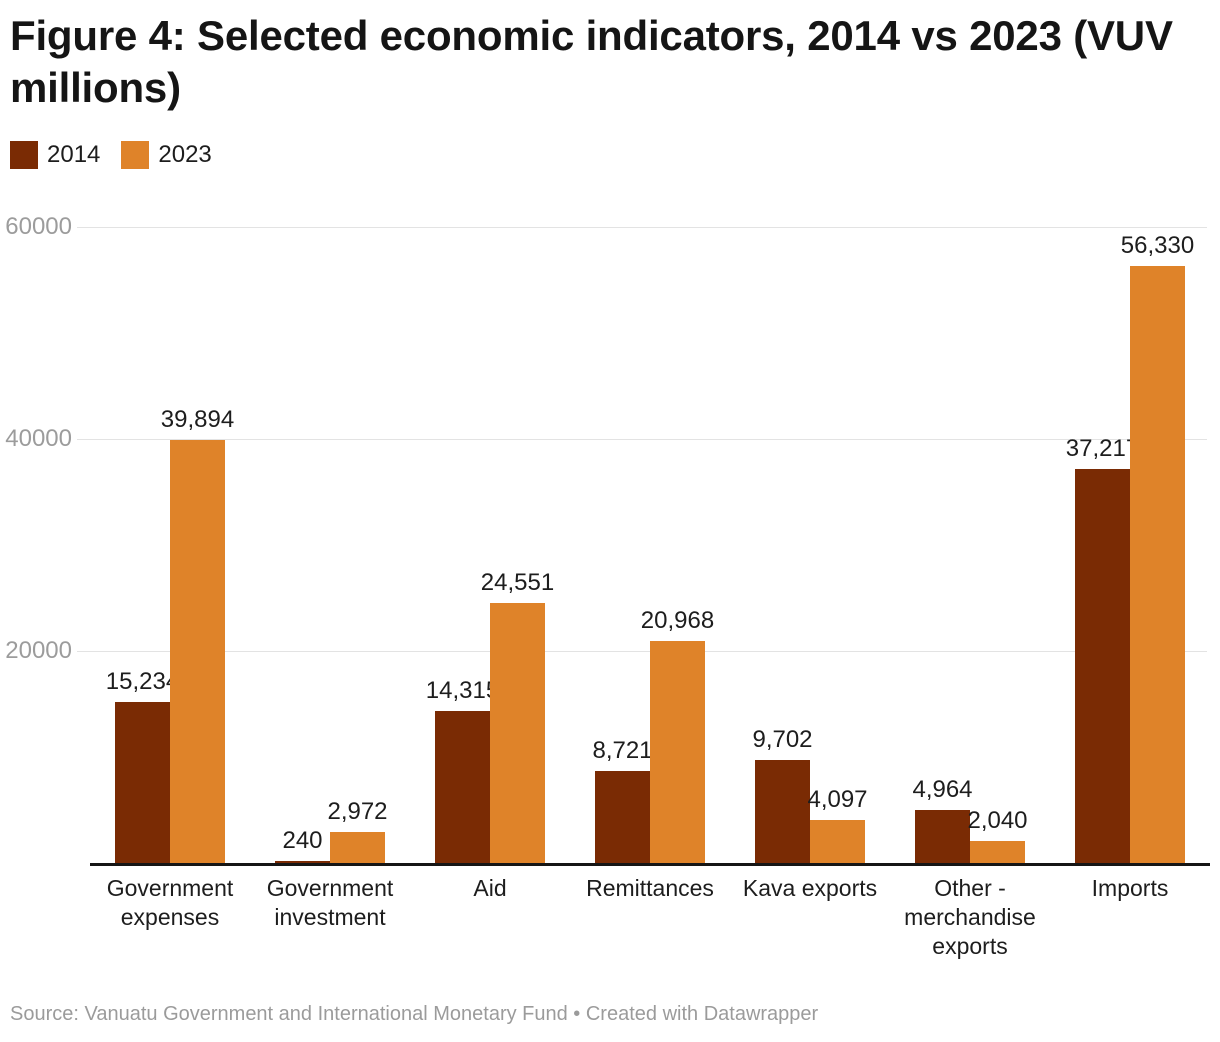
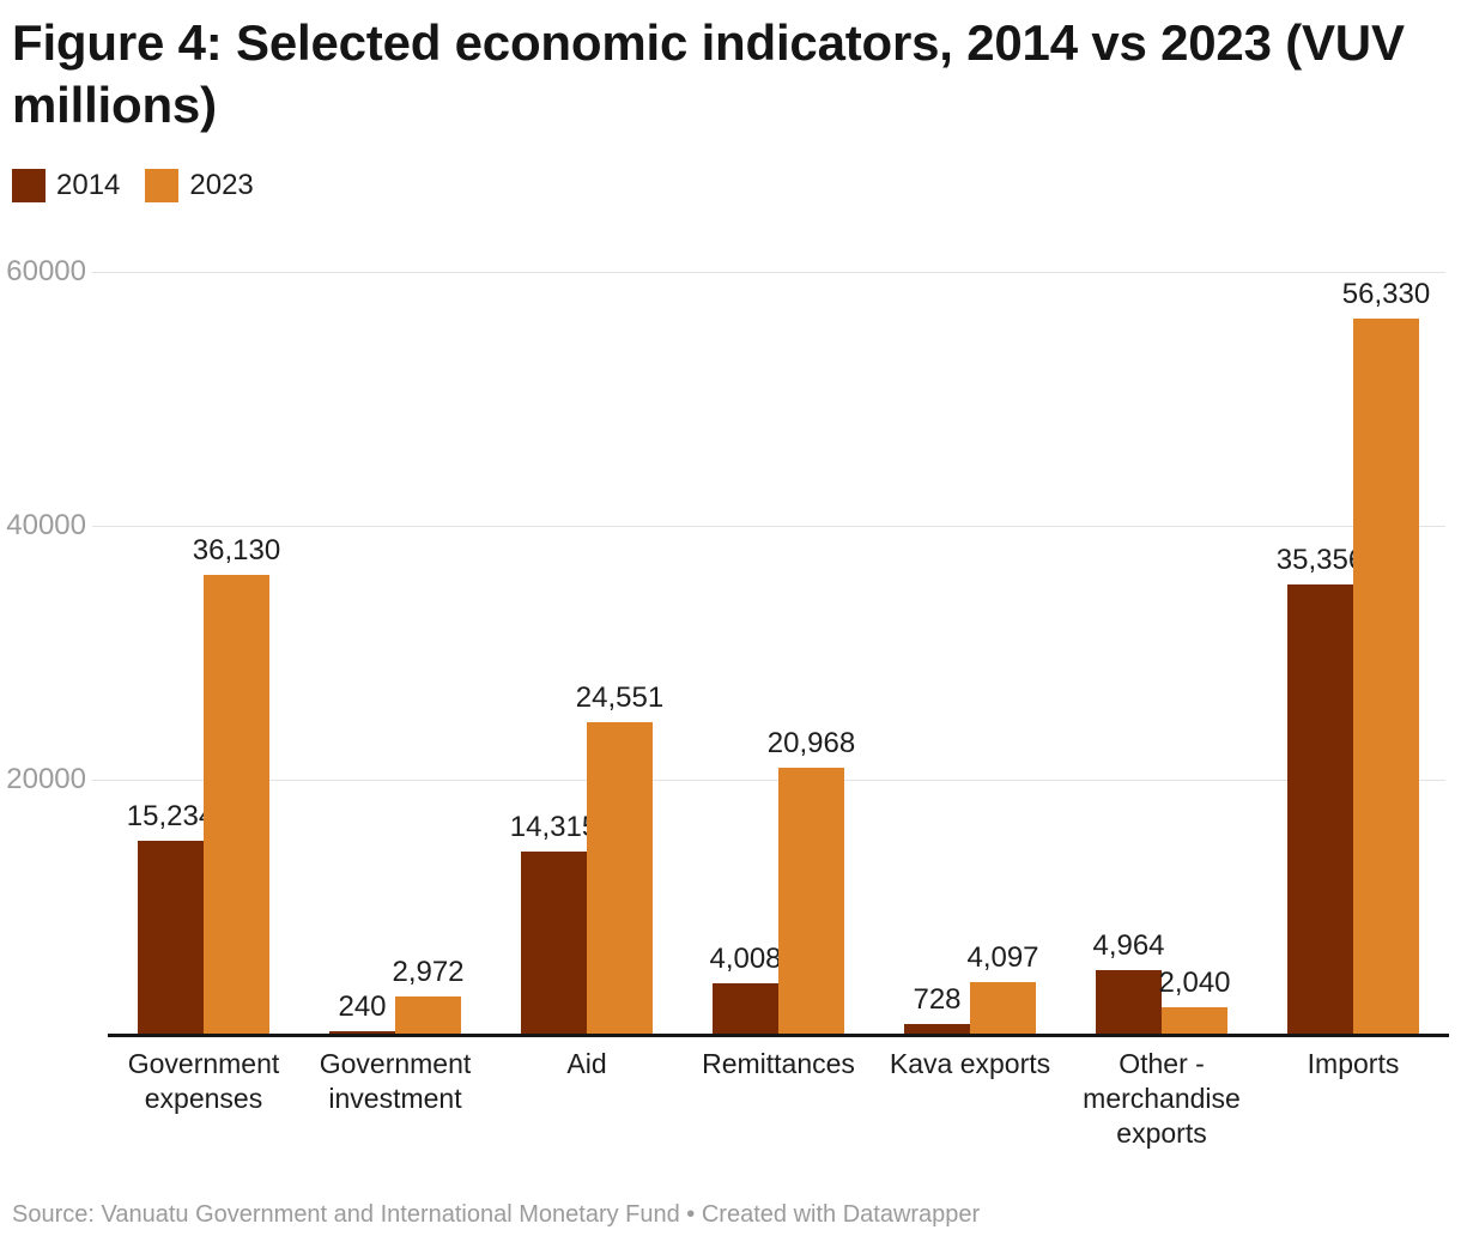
2023/Government expenses: 39,894 -> 36,130
2014/Remittances: 8,721 -> 4,008
2014/Kava exports: 9,702 -> 728
2014/Imports: 37,217 -> 35,356
